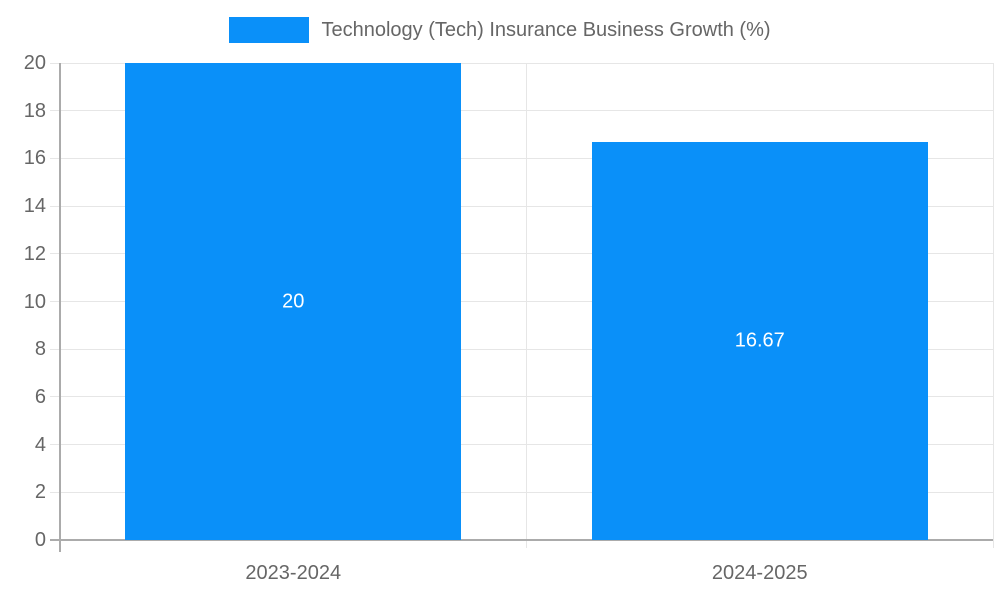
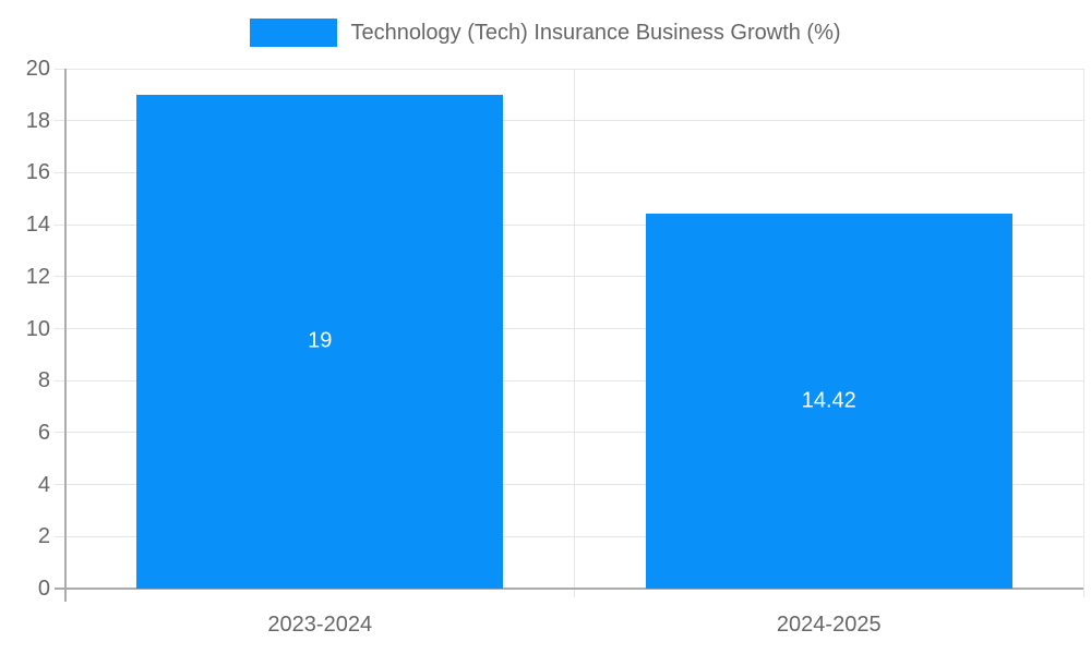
2023-2024: 20 -> 19
2024-2025: 16.67 -> 14.42
